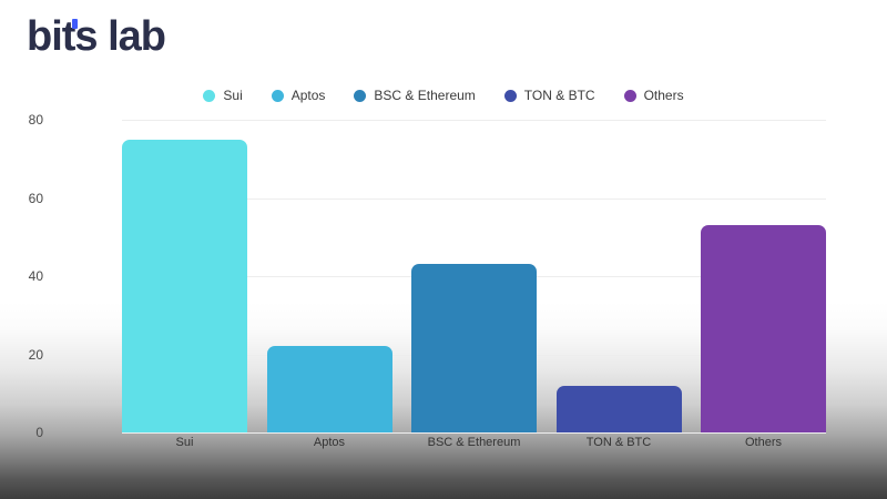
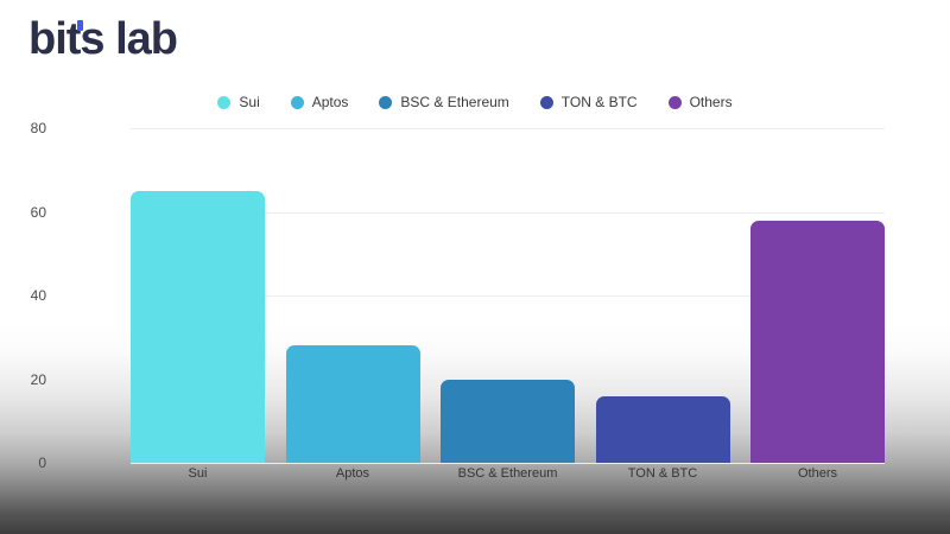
Sui: 75 -> 65
Aptos: 22 -> 28
BSC & Ethereum: 43 -> 20
TON & BTC: 12 -> 16
Others: 53 -> 58
